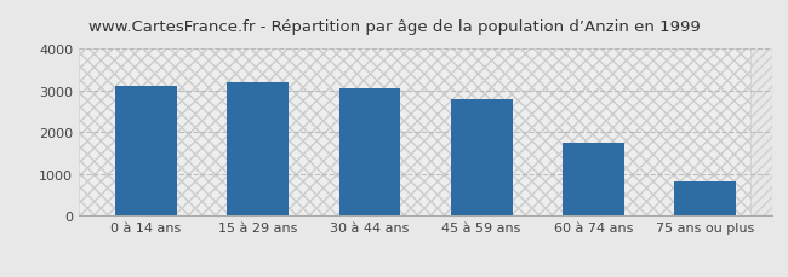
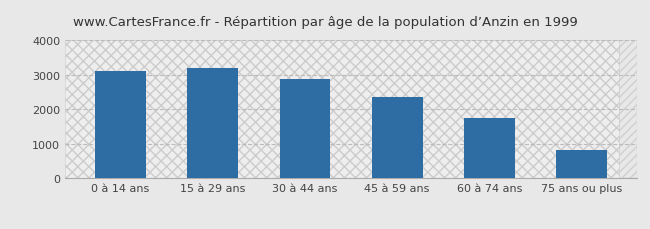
30 à 44 ans: 3050 -> 2880
45 à 59 ans: 2800 -> 2360
